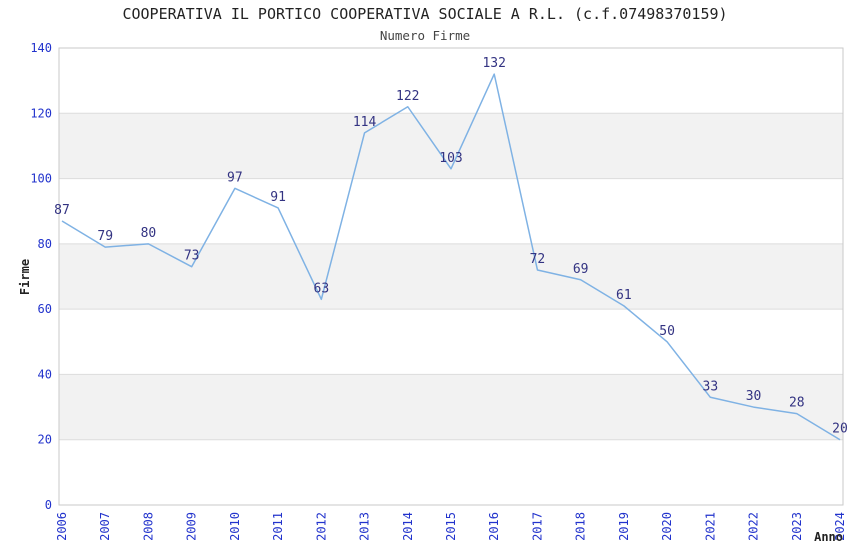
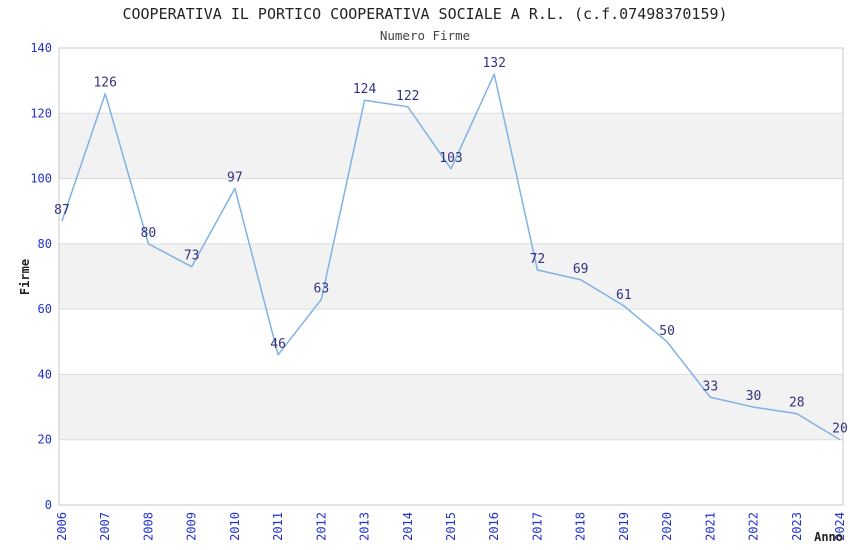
2007: 79 -> 126
2011: 91 -> 46
2013: 114 -> 124
